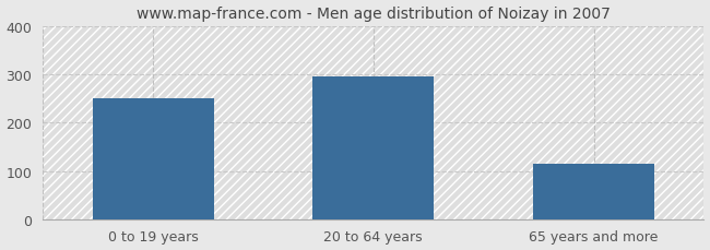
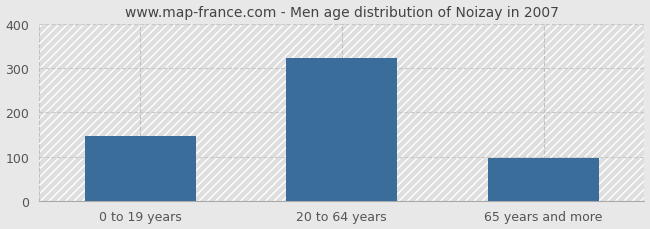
0 to 19 years: 250 -> 147
20 to 64 years: 295 -> 322
65 years and more: 115 -> 97
